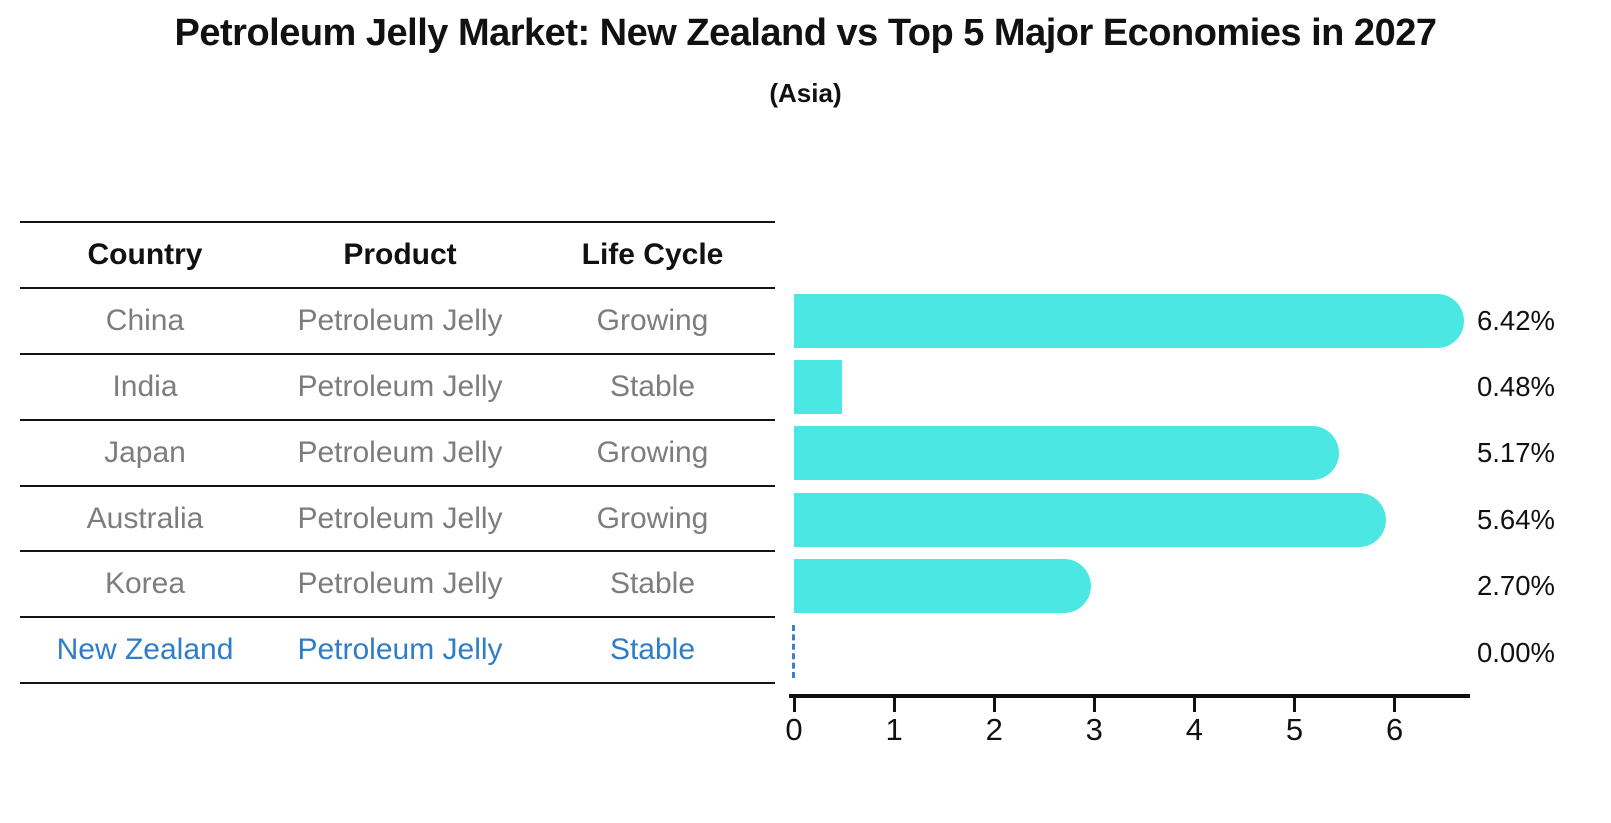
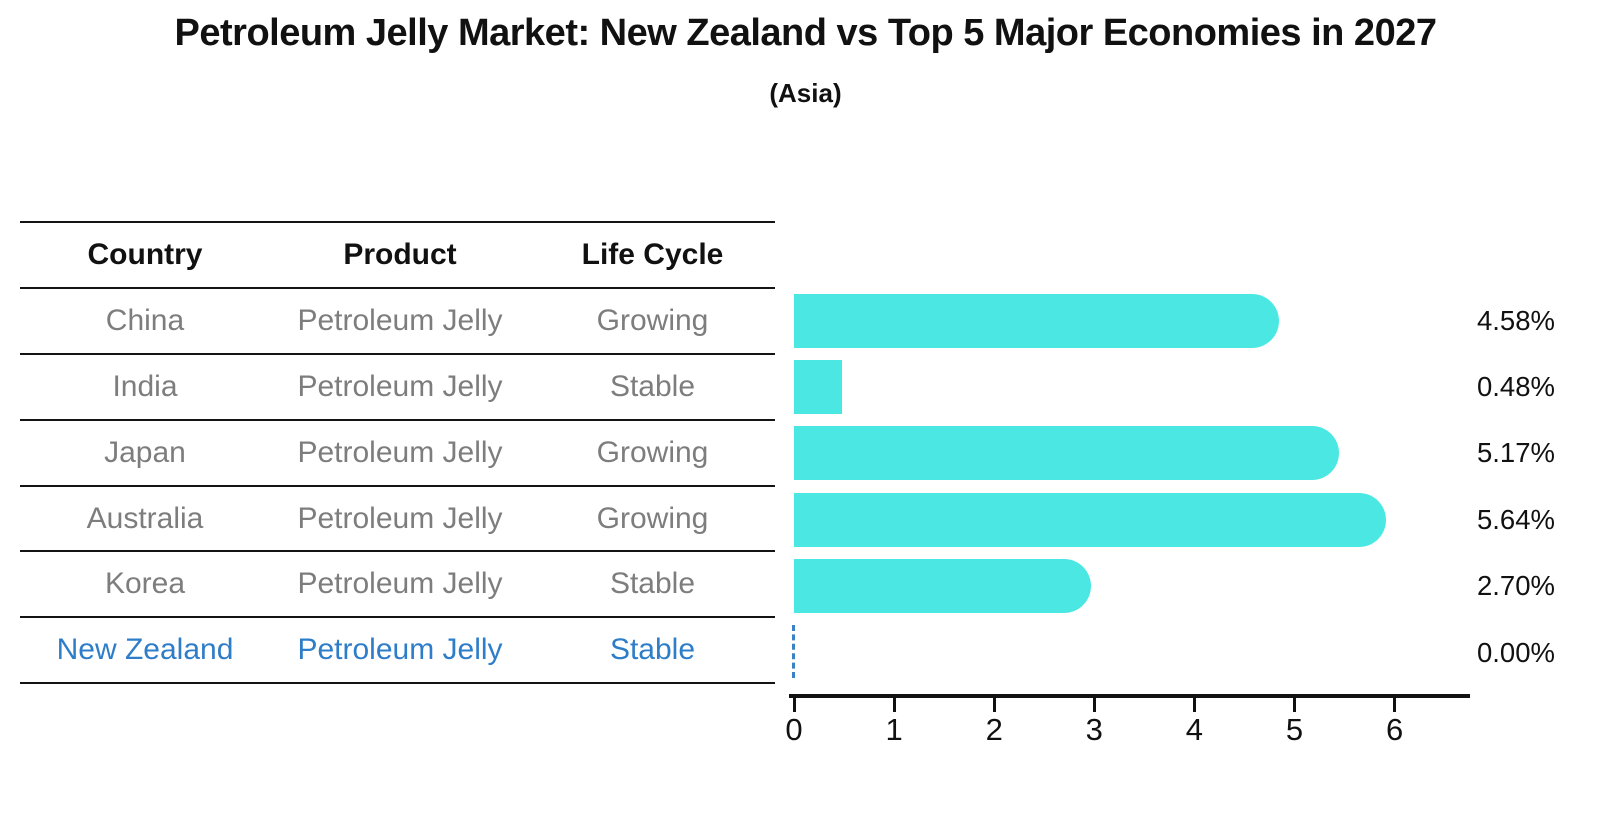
China: 6.42% -> 4.58%
